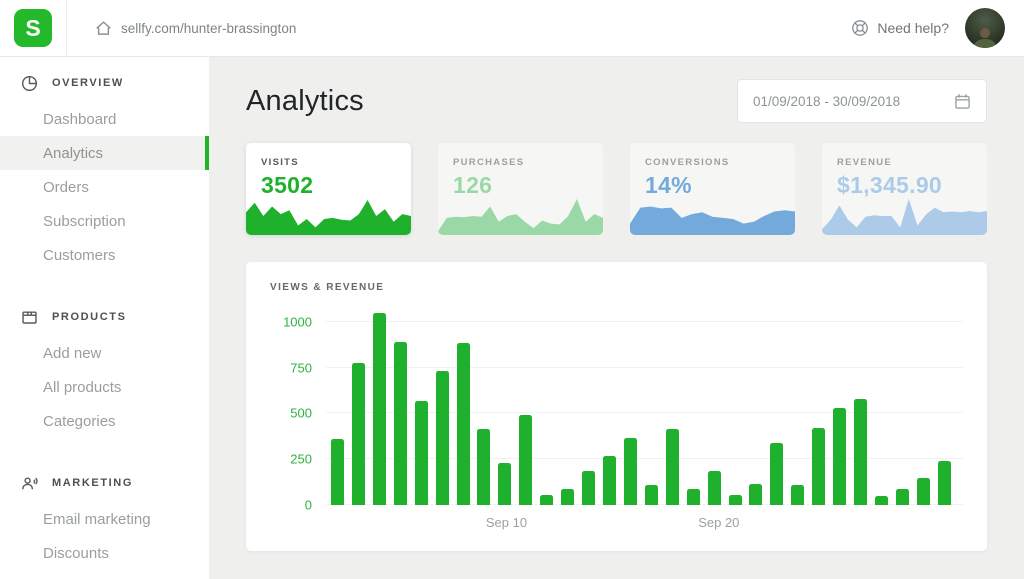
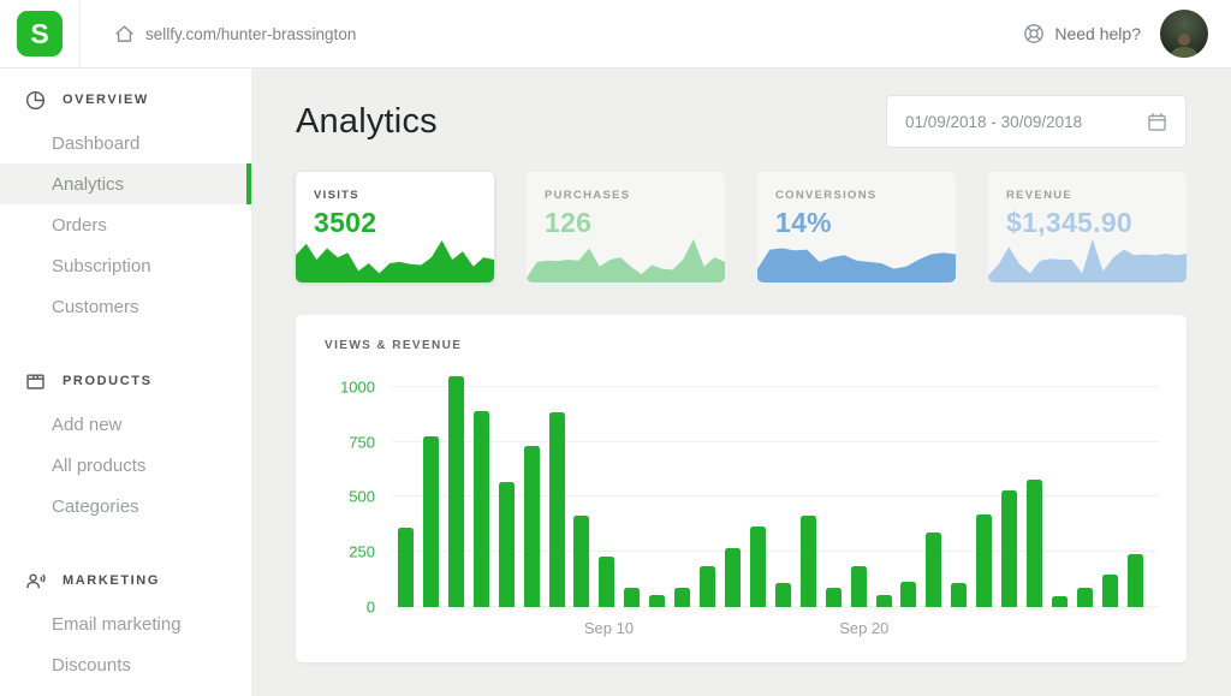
Sep 10: 490 -> 90
